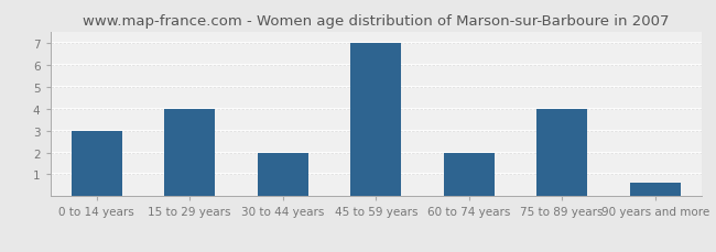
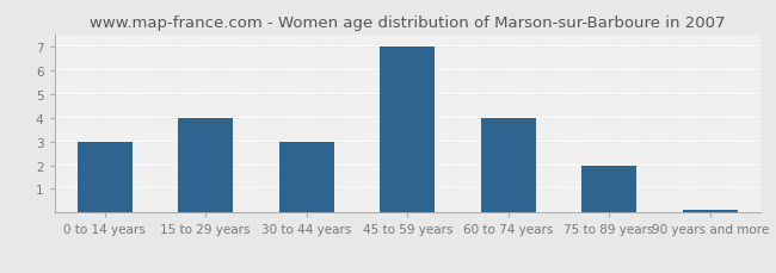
30 to 44 years: 2.0 -> 3.0
60 to 74 years: 2.0 -> 4.0
75 to 89 years: 4.0 -> 2.0
90 years and more: 0.6 -> 0.1
